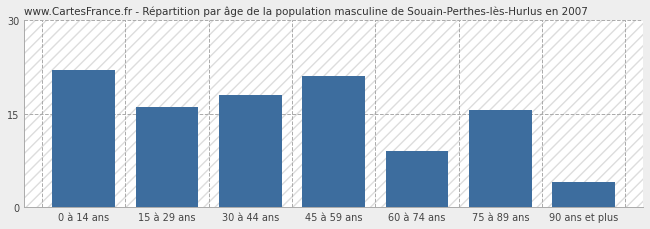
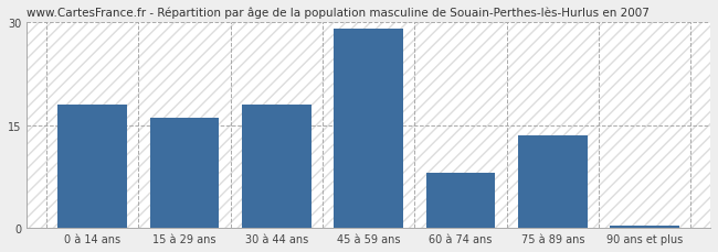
0 à 14 ans: 22.0 -> 18.0
45 à 59 ans: 21.0 -> 29.0
60 à 74 ans: 9.0 -> 8.0
75 à 89 ans: 15.6 -> 13.5
90 ans et plus: 4.0 -> 0.3
